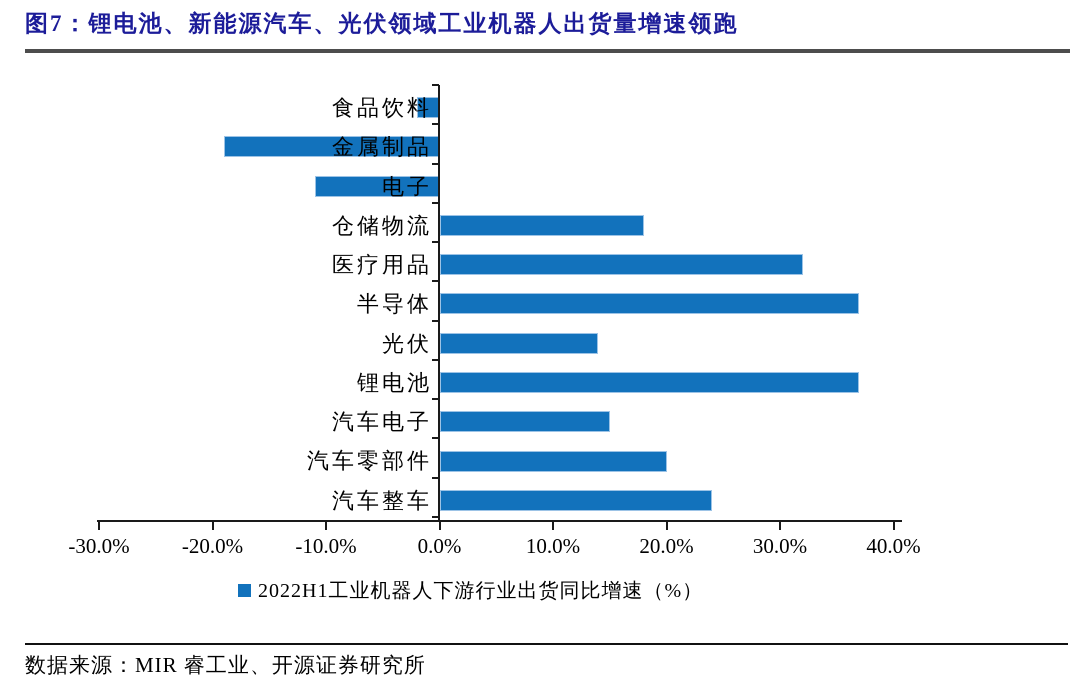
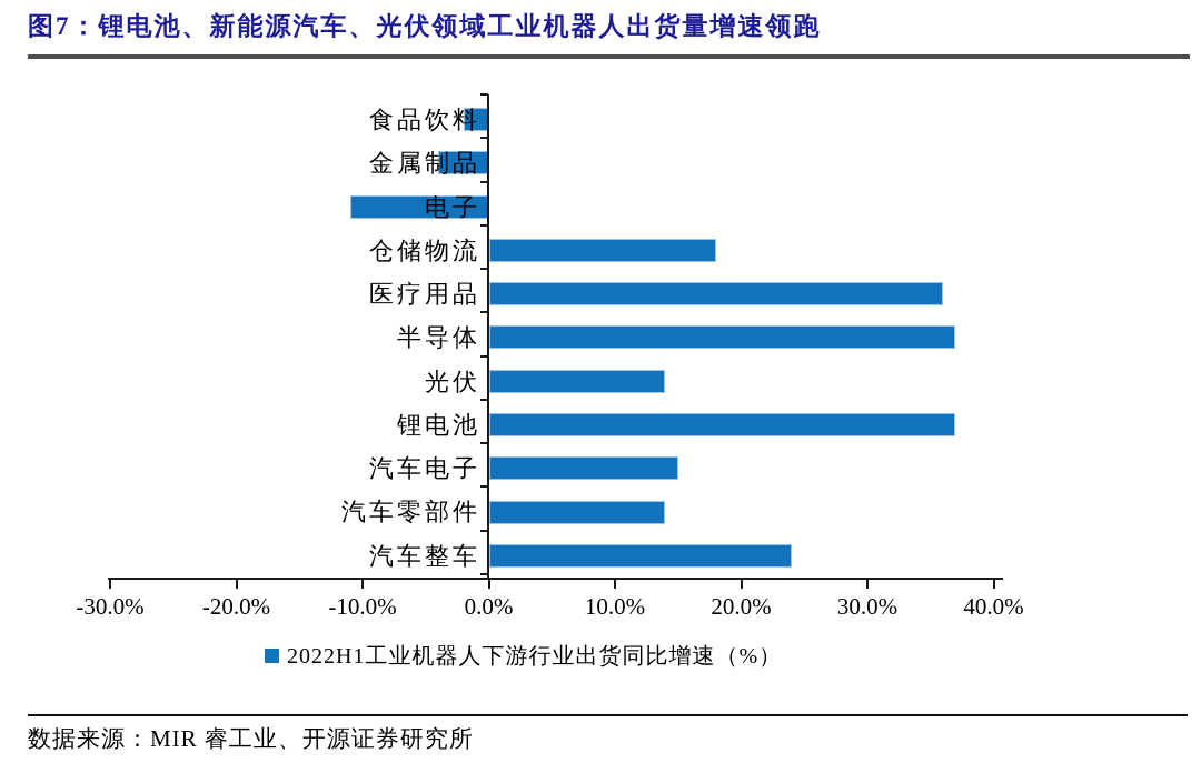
金属制品: -19% -> -4%
医疗用品: 32% -> 36%
汽车零部件: 20% -> 14%
